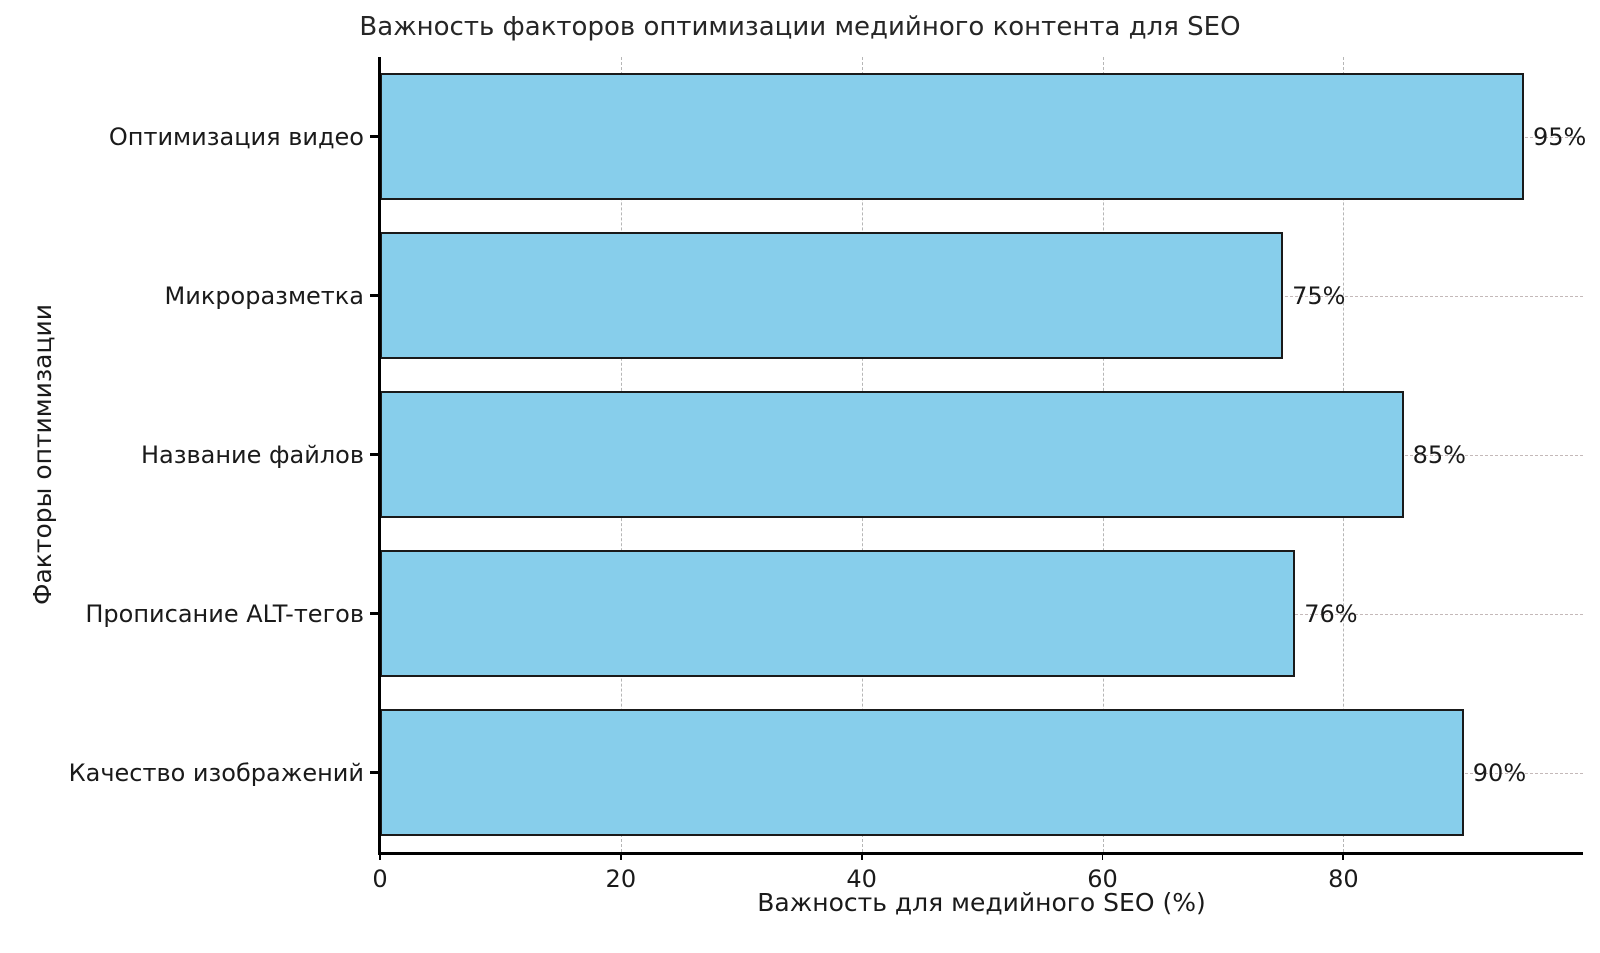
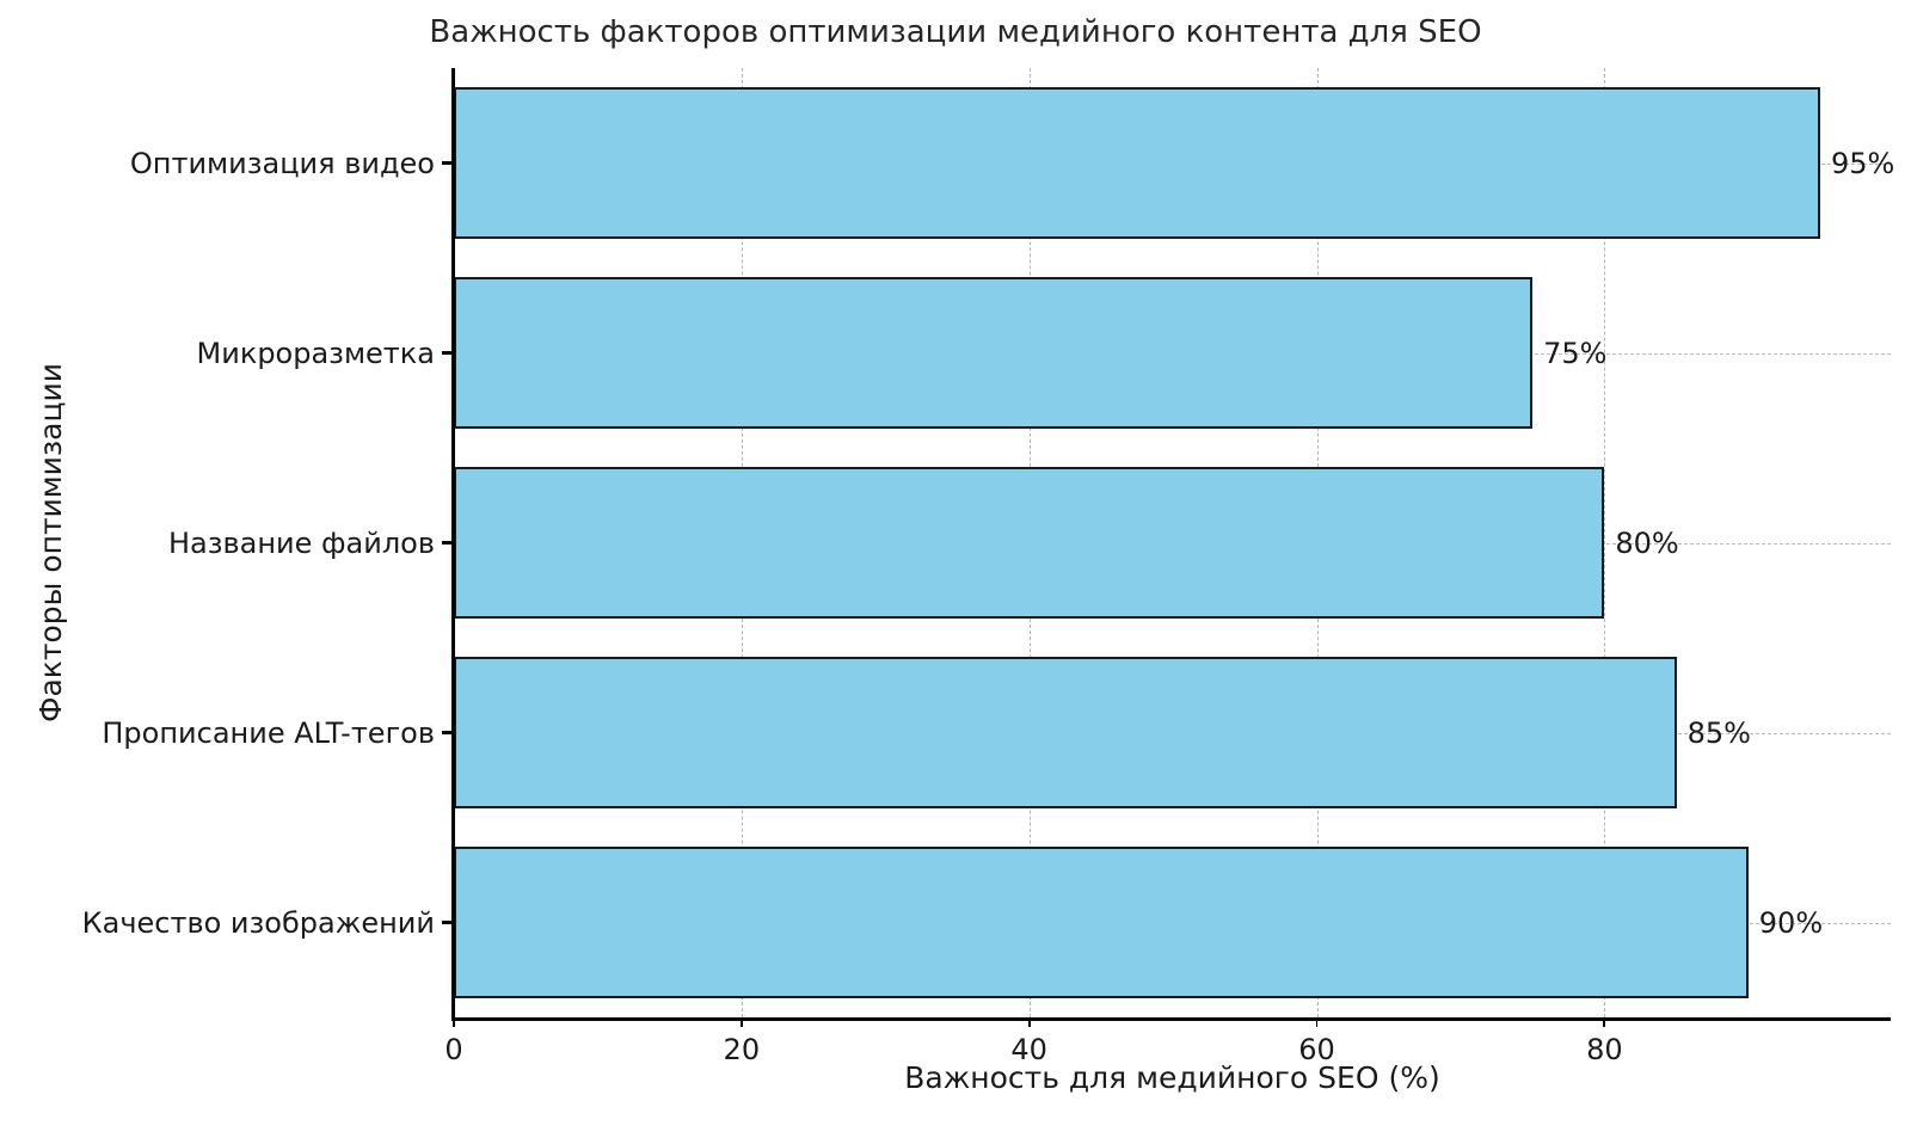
Название файлов: 85% -> 80%
Прописание ALT-тегов: 76% -> 85%
